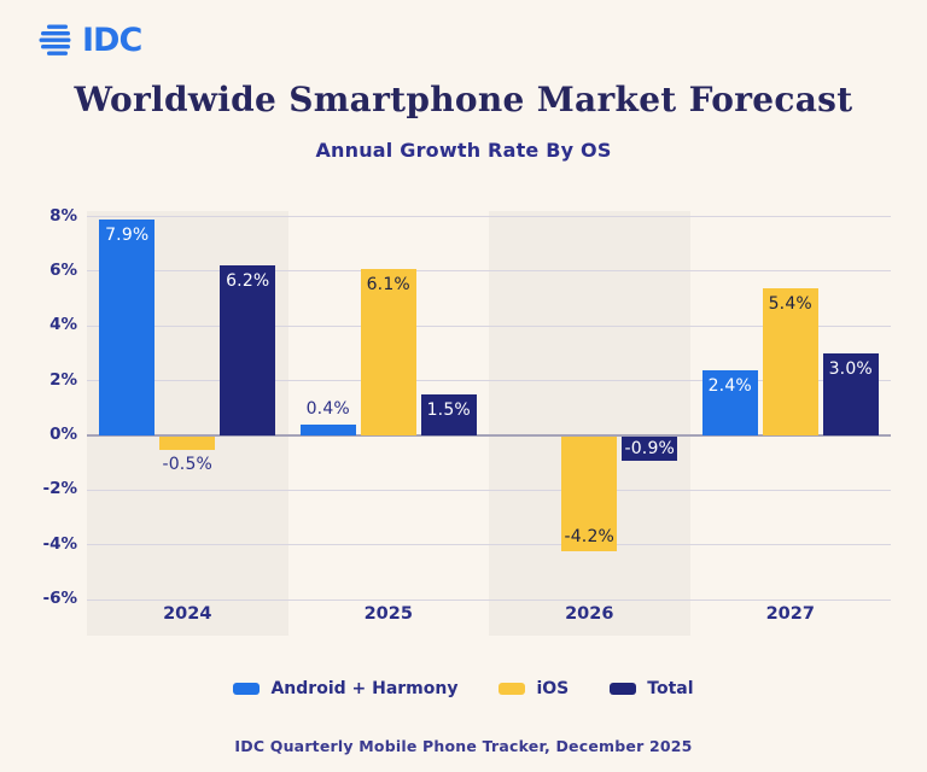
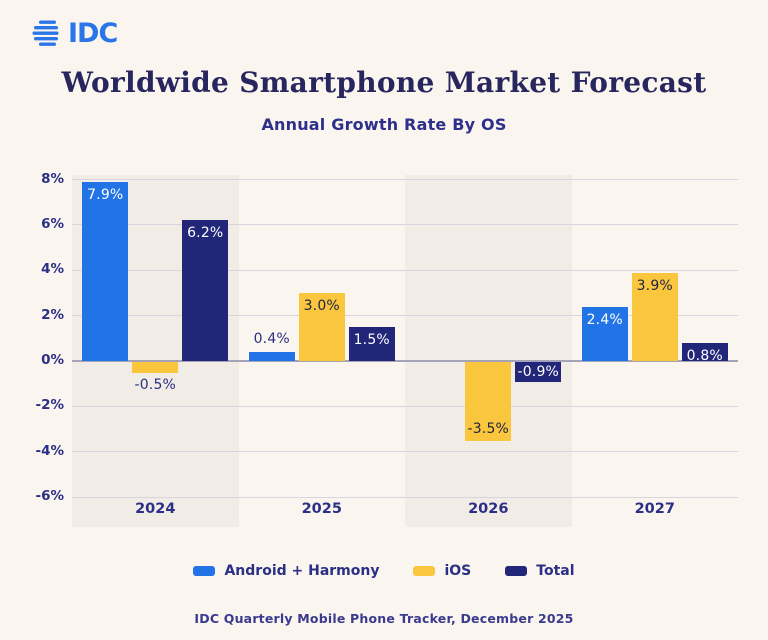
iOS/2025: 6.1% -> 3.0%
iOS/2026: -4.2% -> -3.5%
iOS/2027: 5.4% -> 3.9%
Total/2027: 3.0% -> 0.8%
